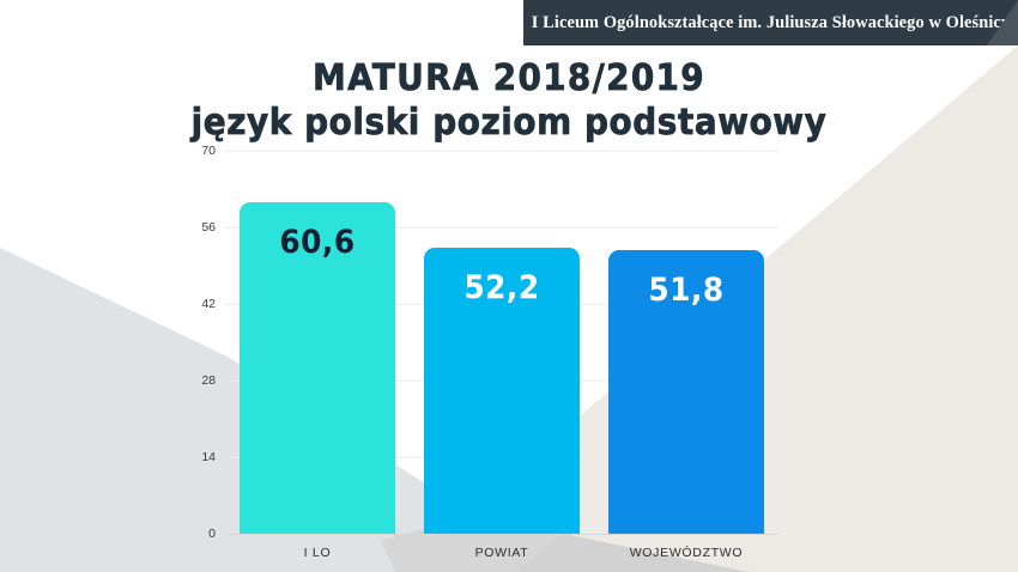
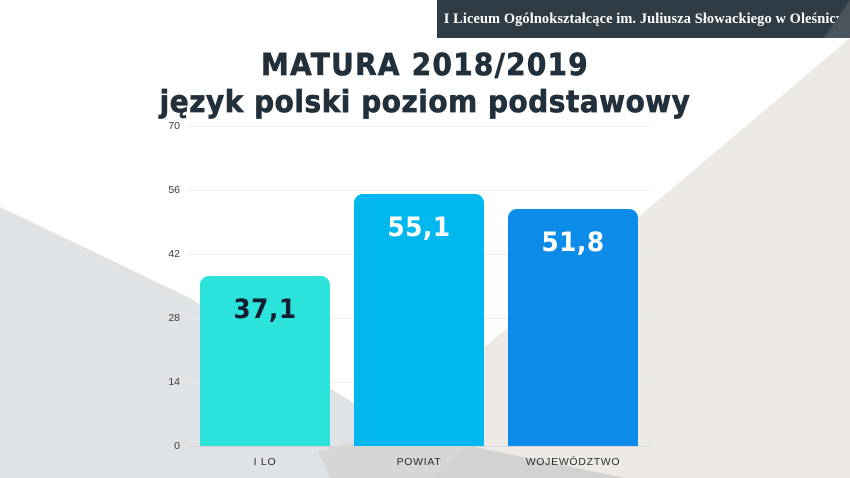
I LO: 60,6 -> 37,1
POWIAT: 52,2 -> 55,1
